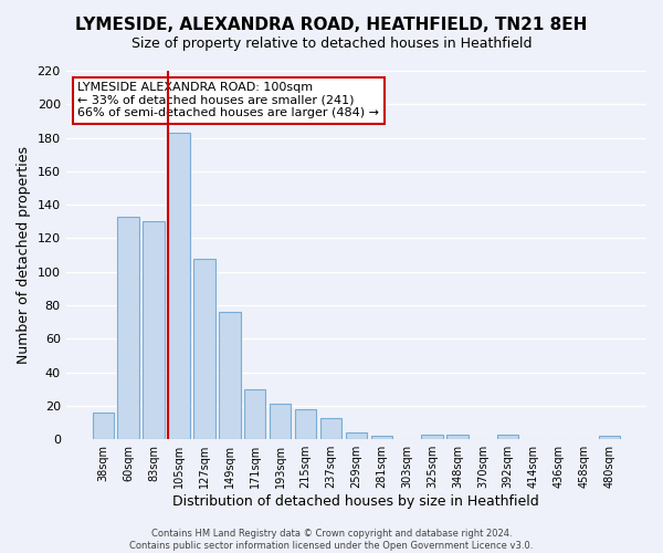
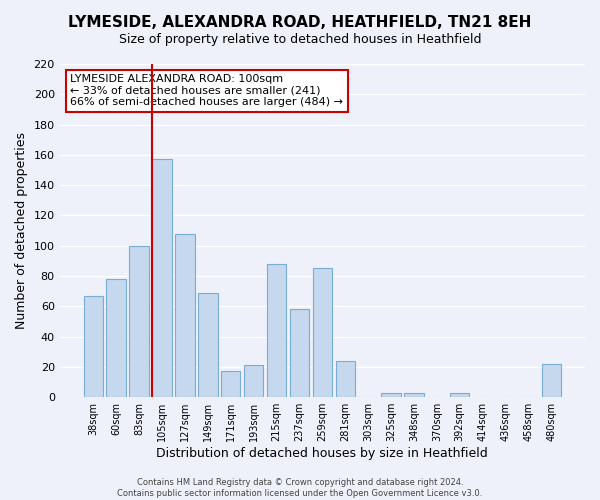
38sqm: 16 -> 67
60sqm: 133 -> 78
83sqm: 130 -> 100
105sqm: 183 -> 157
149sqm: 76 -> 69
171sqm: 30 -> 17
215sqm: 18 -> 88
237sqm: 13 -> 58
259sqm: 4 -> 85
281sqm: 2 -> 24
480sqm: 2 -> 22
